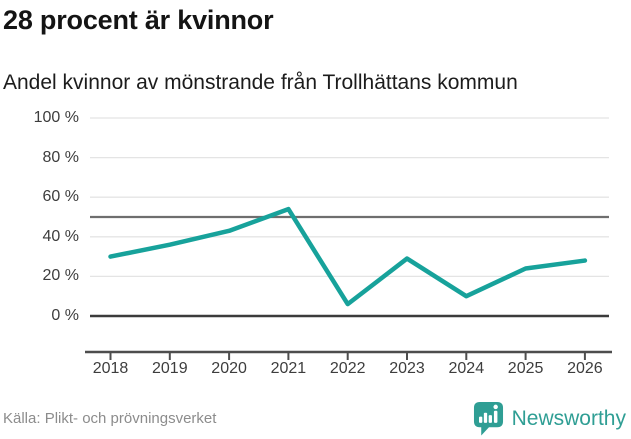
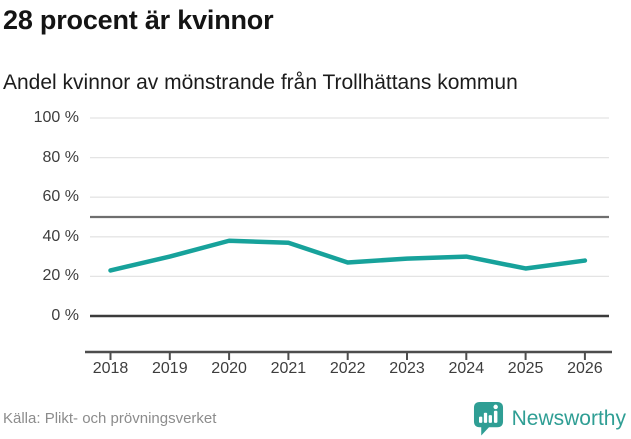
2018: 30% -> 23%
2019: 36% -> 30%
2020: 43% -> 38%
2021: 54% -> 37%
2022: 6% -> 27%
2024: 10% -> 30%
